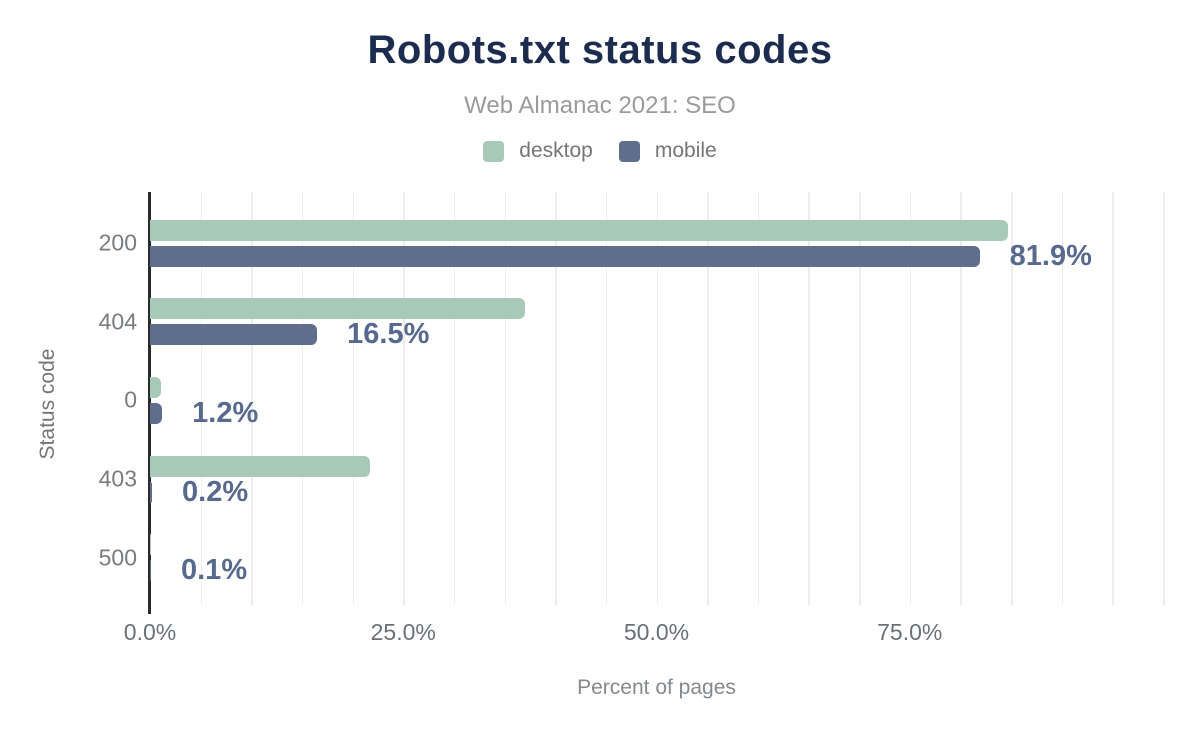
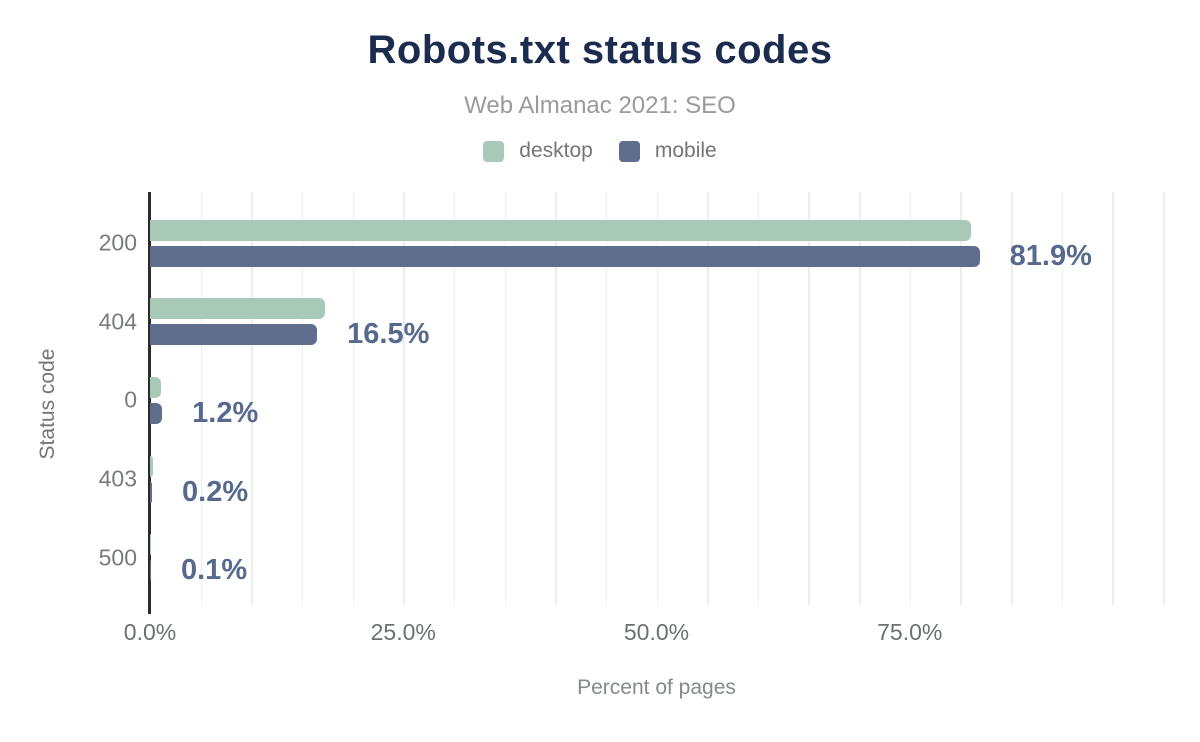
desktop/200: 84.7% -> 81.0%
desktop/404: 37.0% -> 17.3%
desktop/403: 21.7% -> 0.3%
